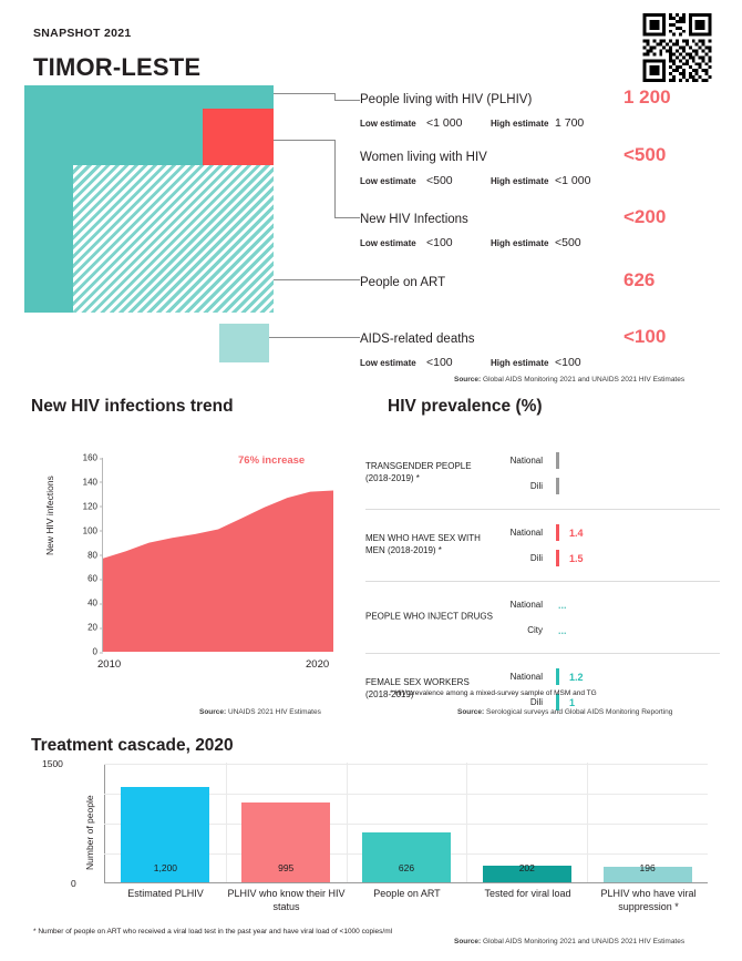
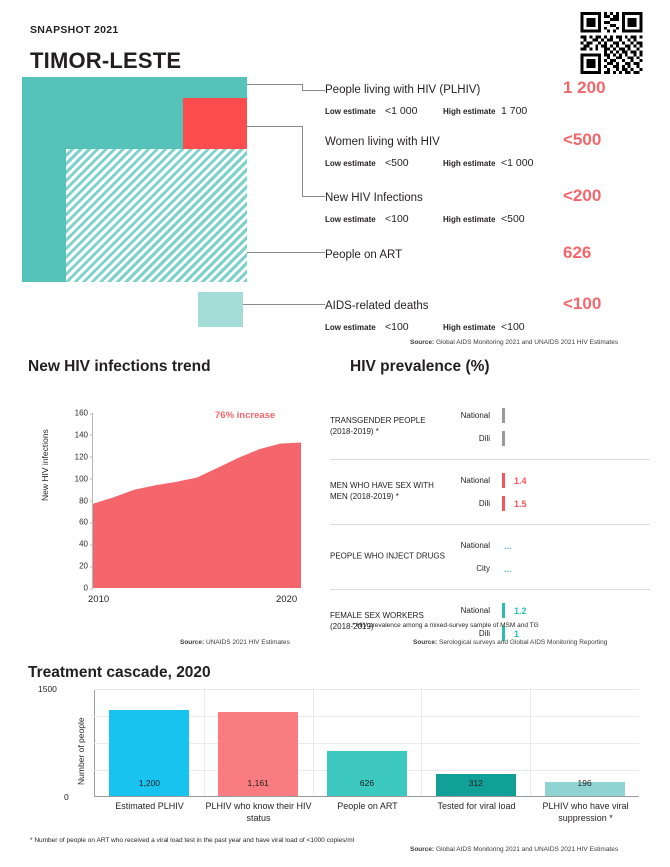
Treatment cascade, 2020/PLHIV who know their HIV status: 995 -> 1,161
Treatment cascade, 2020/Tested for viral load: 202 -> 312
